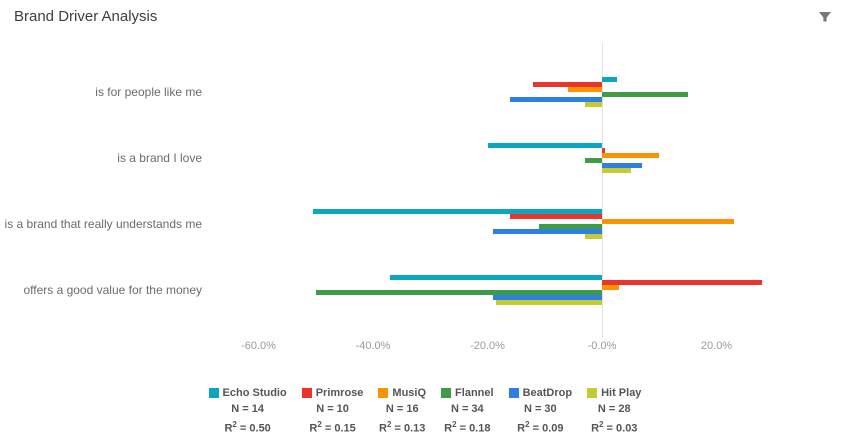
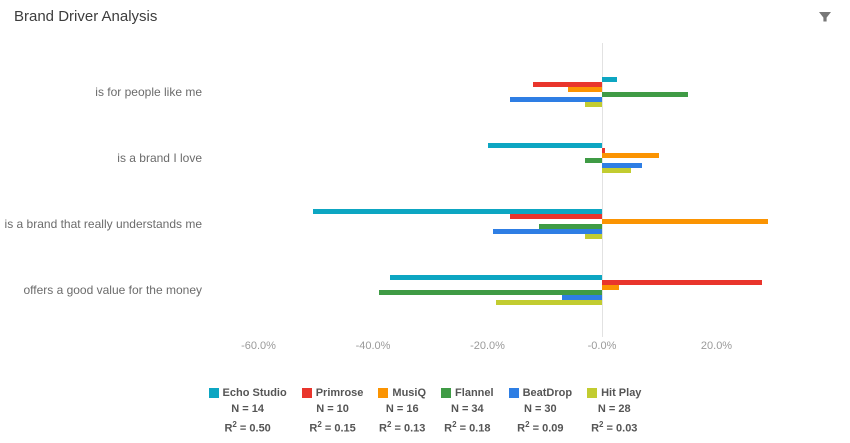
MusiQ/is a brand that really understands me: 23% -> 29%
Flannel/offers a good value for the money: -50% -> -39%
BeatDrop/offers a good value for the money: -19% -> -7%
